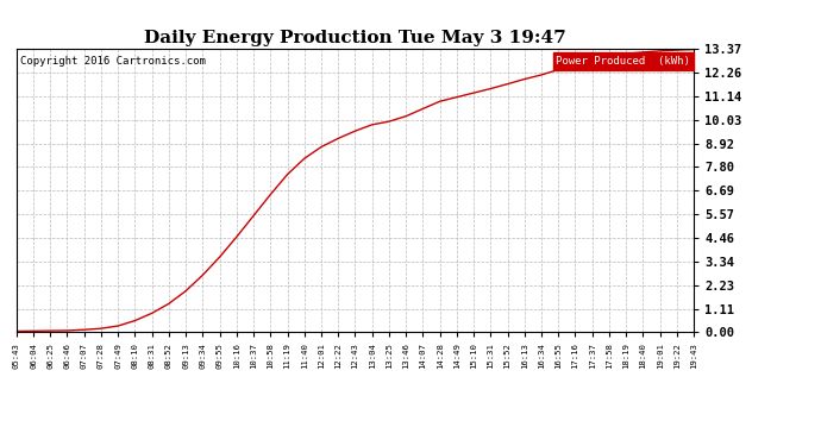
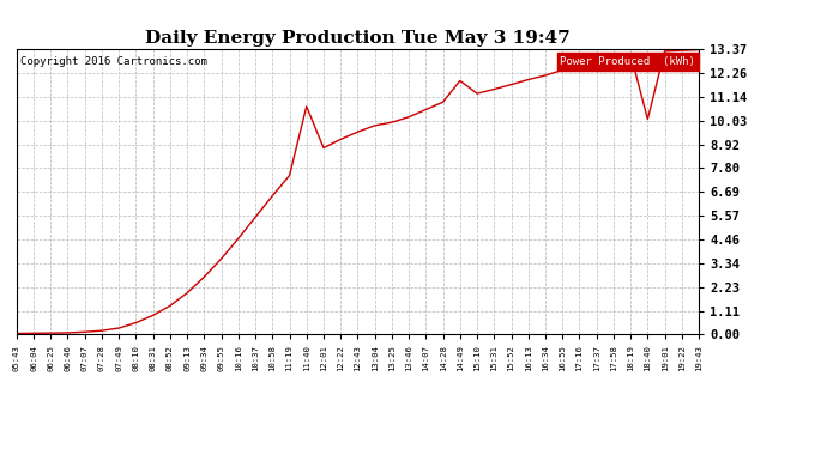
11:40: 8.2 -> 10.7
14:49: 11.1 -> 11.9
18:40: 13.2 -> 10.1
